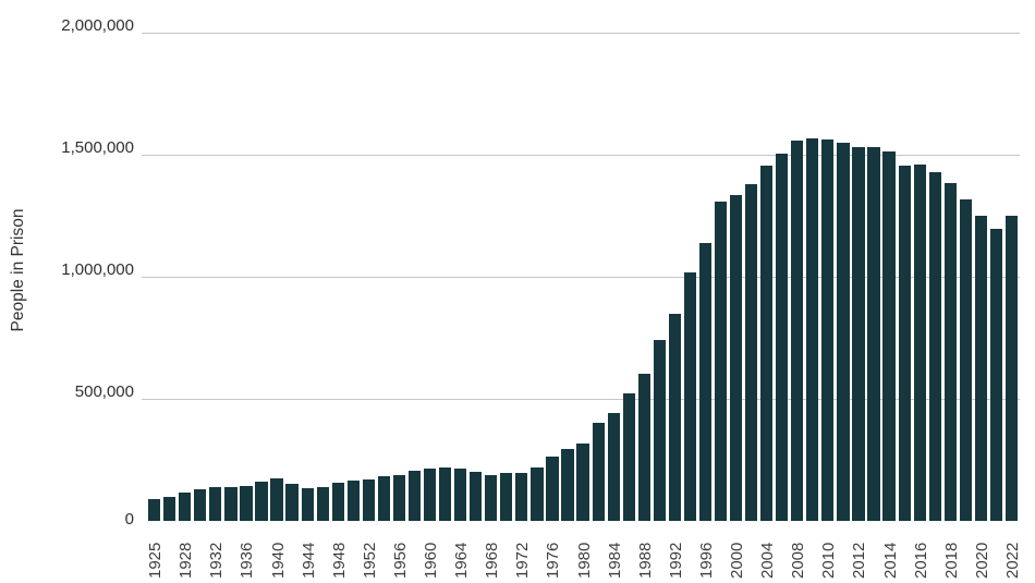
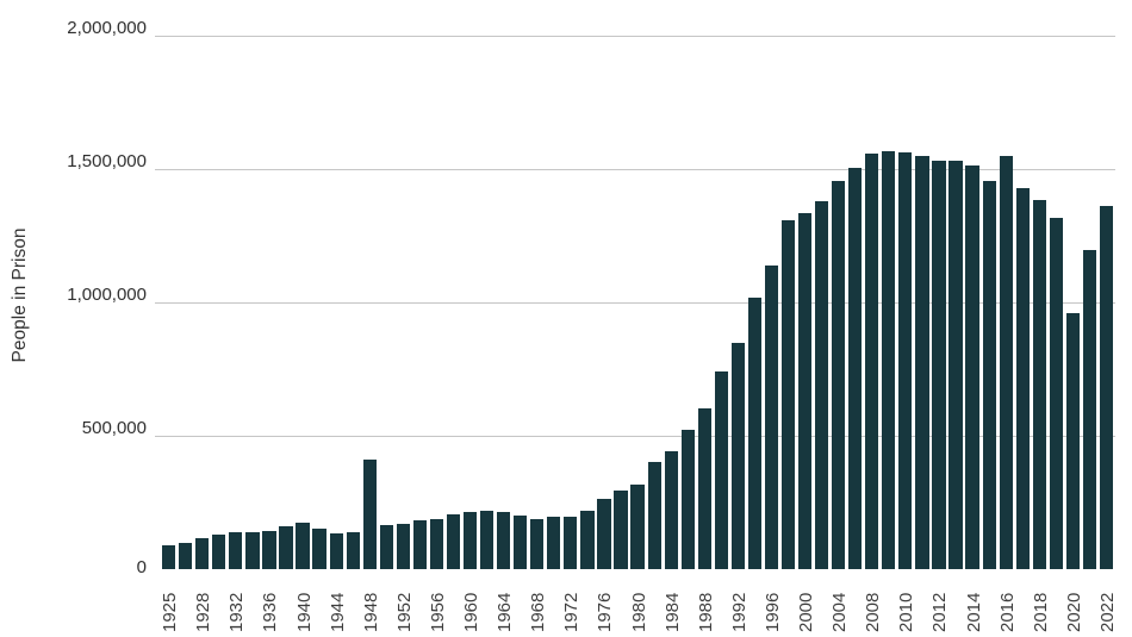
1948: 160000 -> 410000
2016: 1460000 -> 1550000
2020: 1250000 -> 960000
2022: 1250000 -> 1360000
